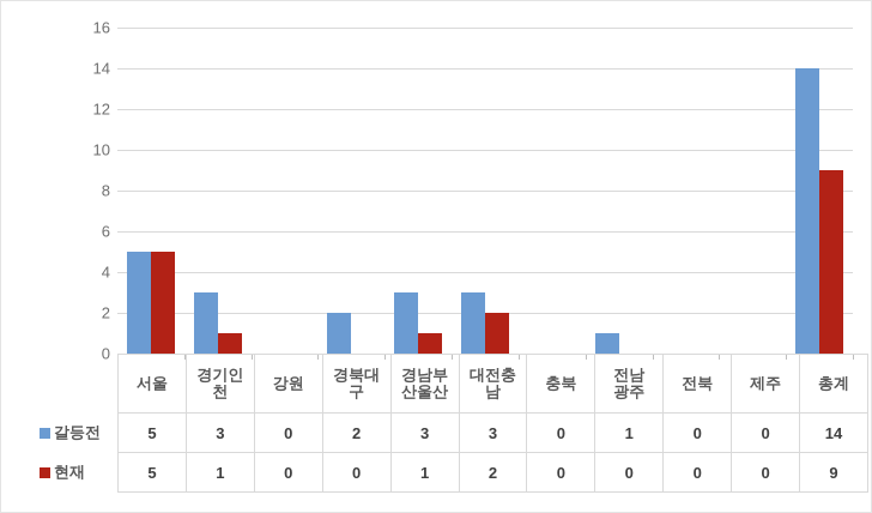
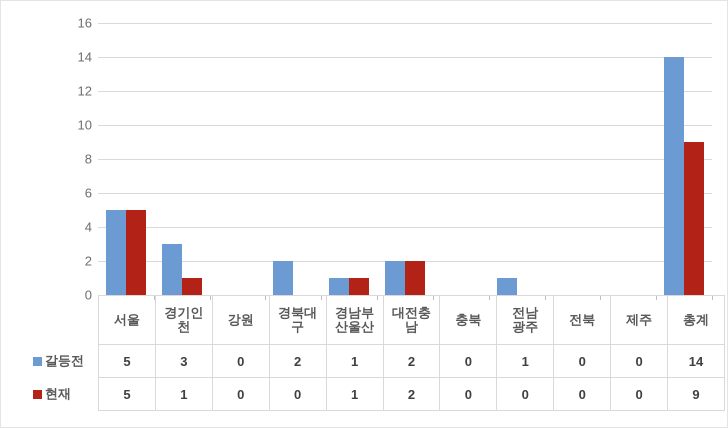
갈등전/경남부산울산: 3 -> 1
갈등전/대전충남: 3 -> 2
